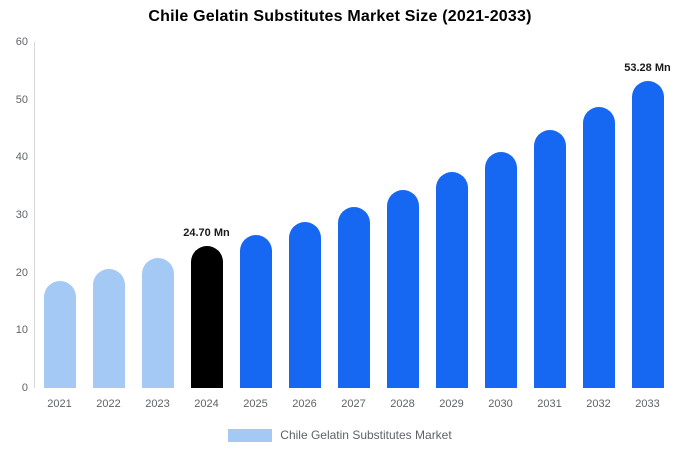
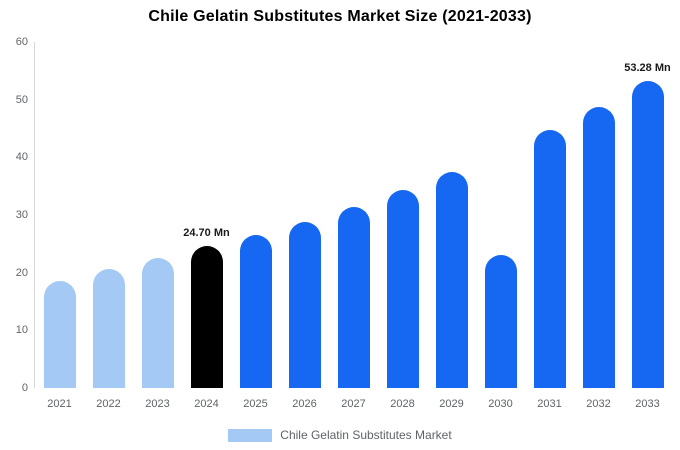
2030: 41 -> 23
